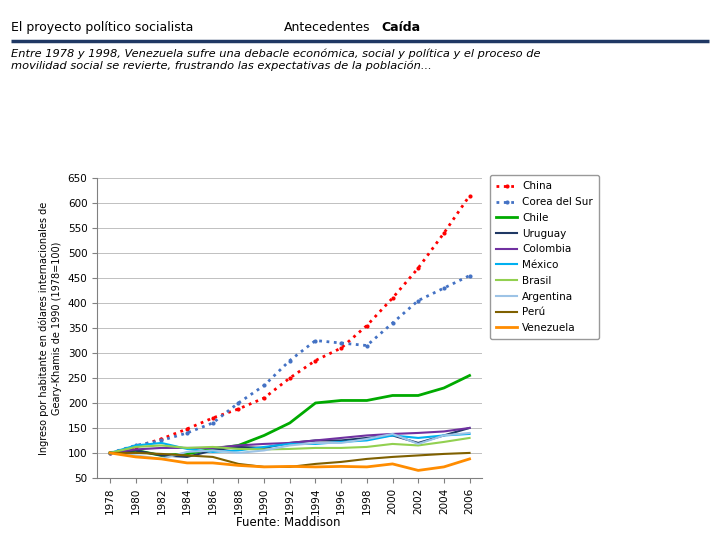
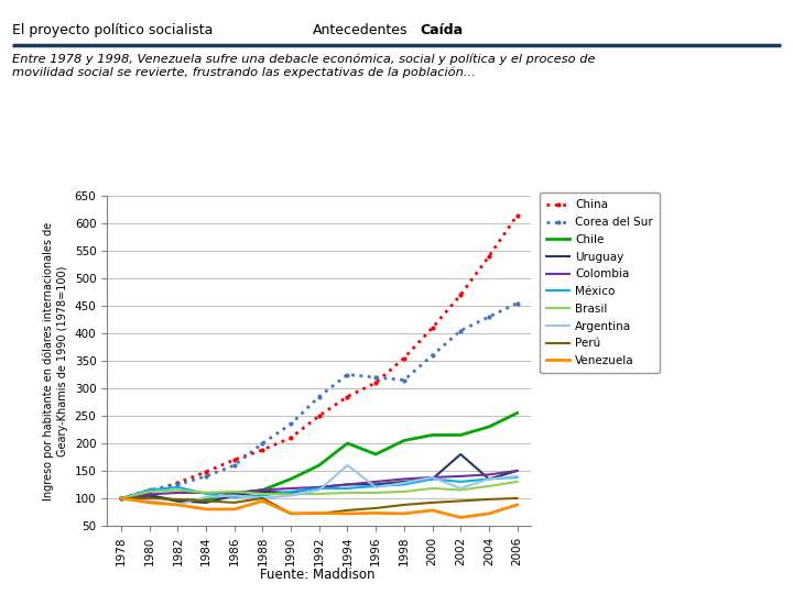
Perú/1988: 78 -> 100
Venezuela/1988: 75 -> 95
Argentina/1994: 120 -> 160
Chile/1996: 205 -> 180
Uruguay/2002: 120 -> 180
